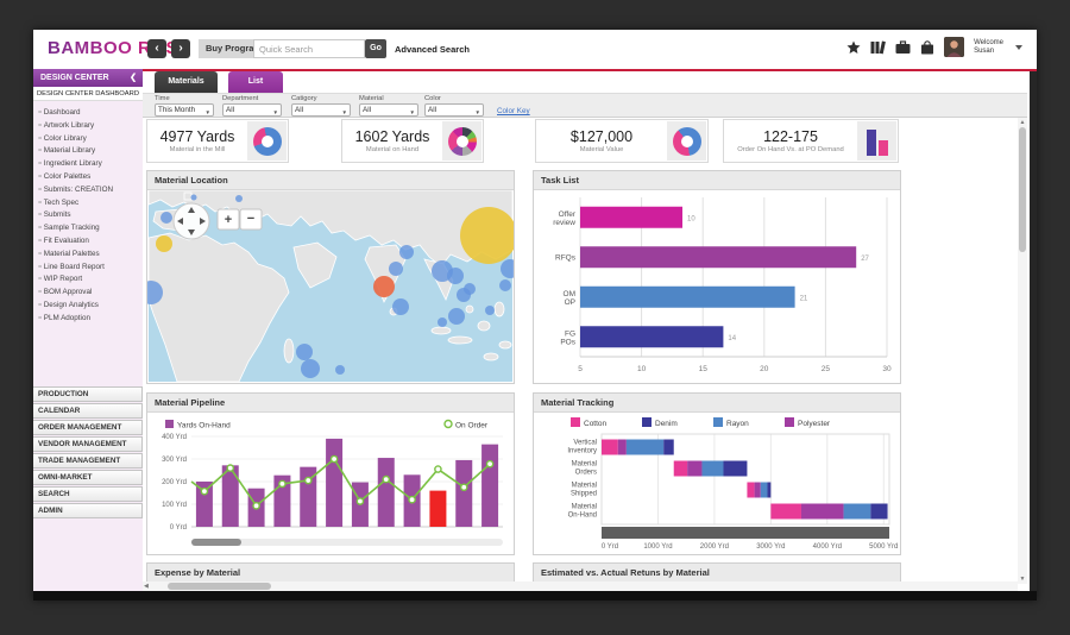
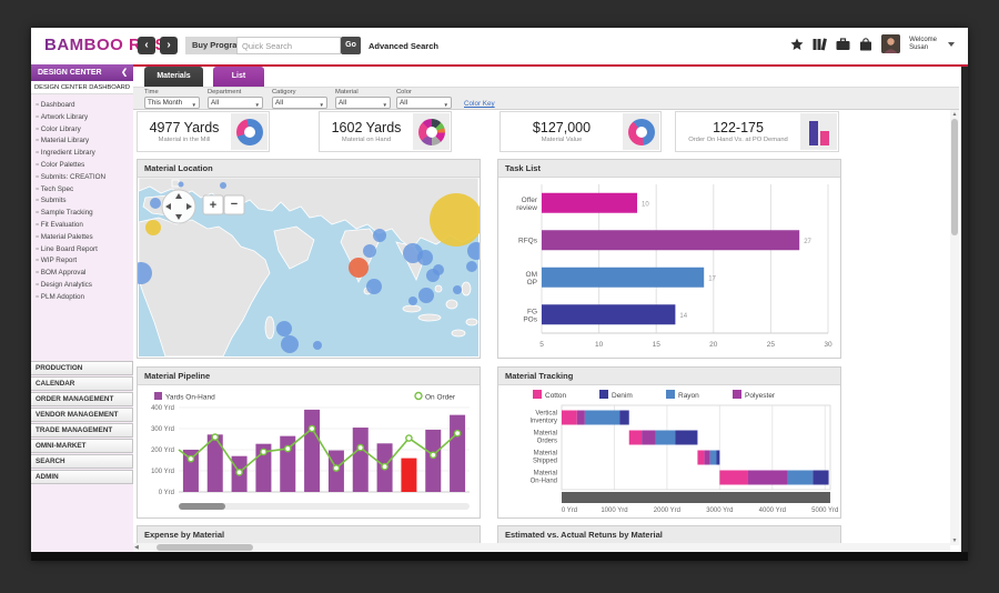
Task List/OM OP: 21 -> 17
